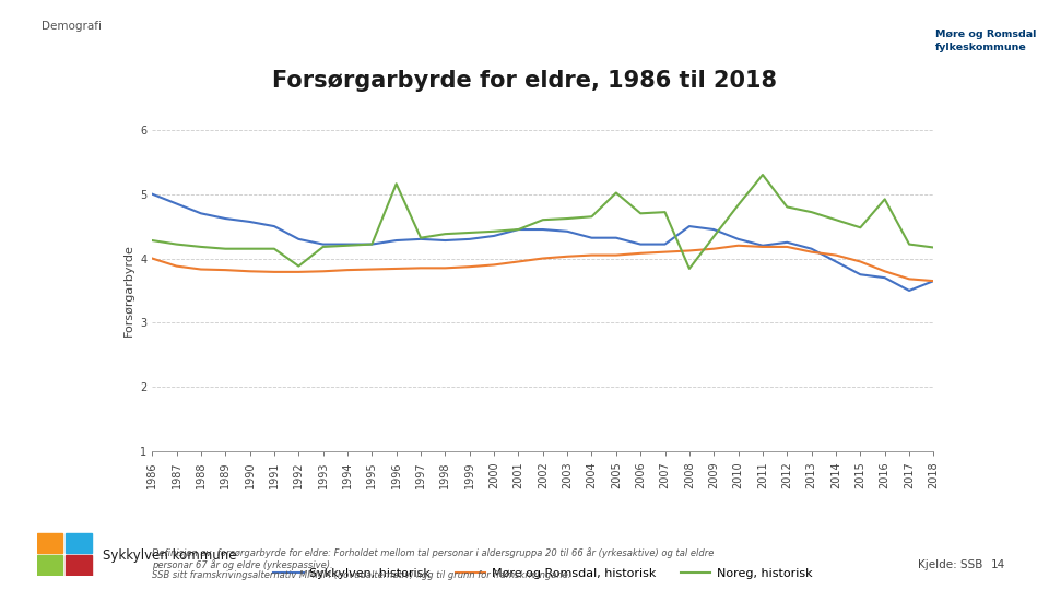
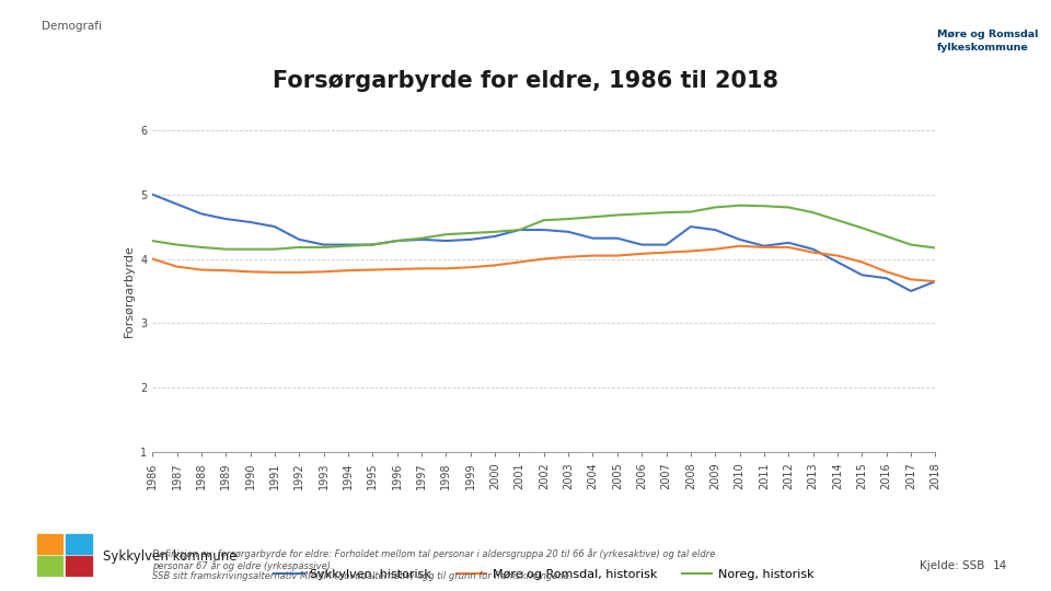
Noreg, historisk/1992: 3.88 -> 4.18
Noreg, historisk/1996: 5.16 -> 4.28
Noreg, historisk/2005: 5.02 -> 4.68
Noreg, historisk/2008: 3.84 -> 4.73
Noreg, historisk/2009: 4.34 -> 4.80
Noreg, historisk/2011: 5.30 -> 4.82
Noreg, historisk/2016: 4.92 -> 4.35
